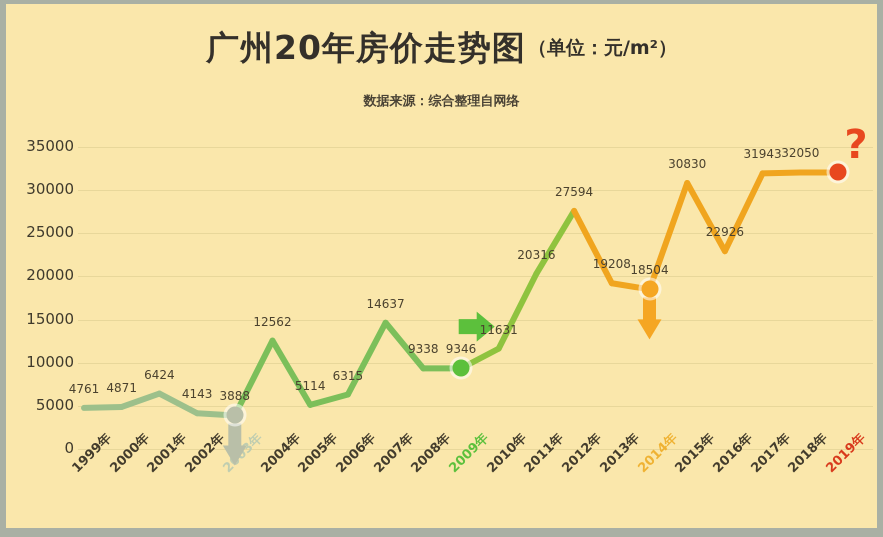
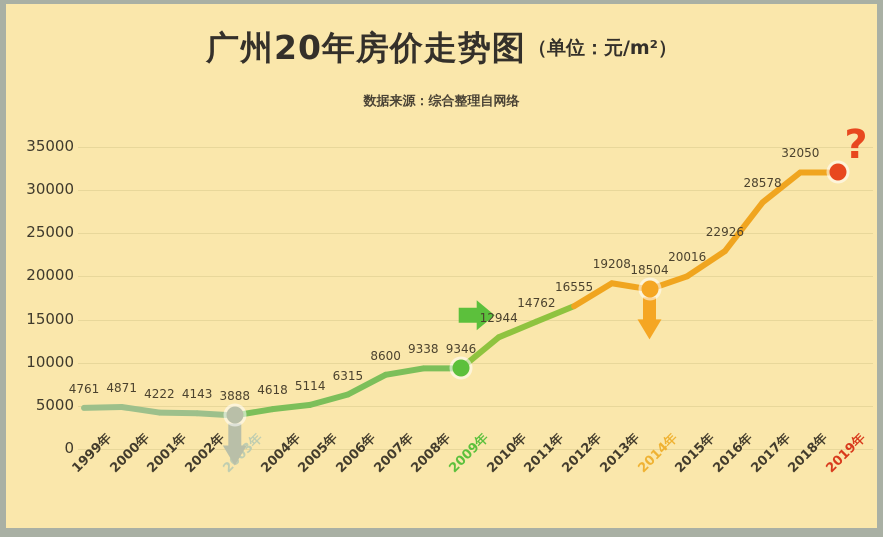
2001年: 6424 -> 4222
2004年: 12562 -> 4618
2007年: 14637 -> 8600
2010年: 11631 -> 12944
2011年: 20316 -> 14762
2012年: 27594 -> 16555
2015年: 30830 -> 20016
2017年: 31943 -> 28578
